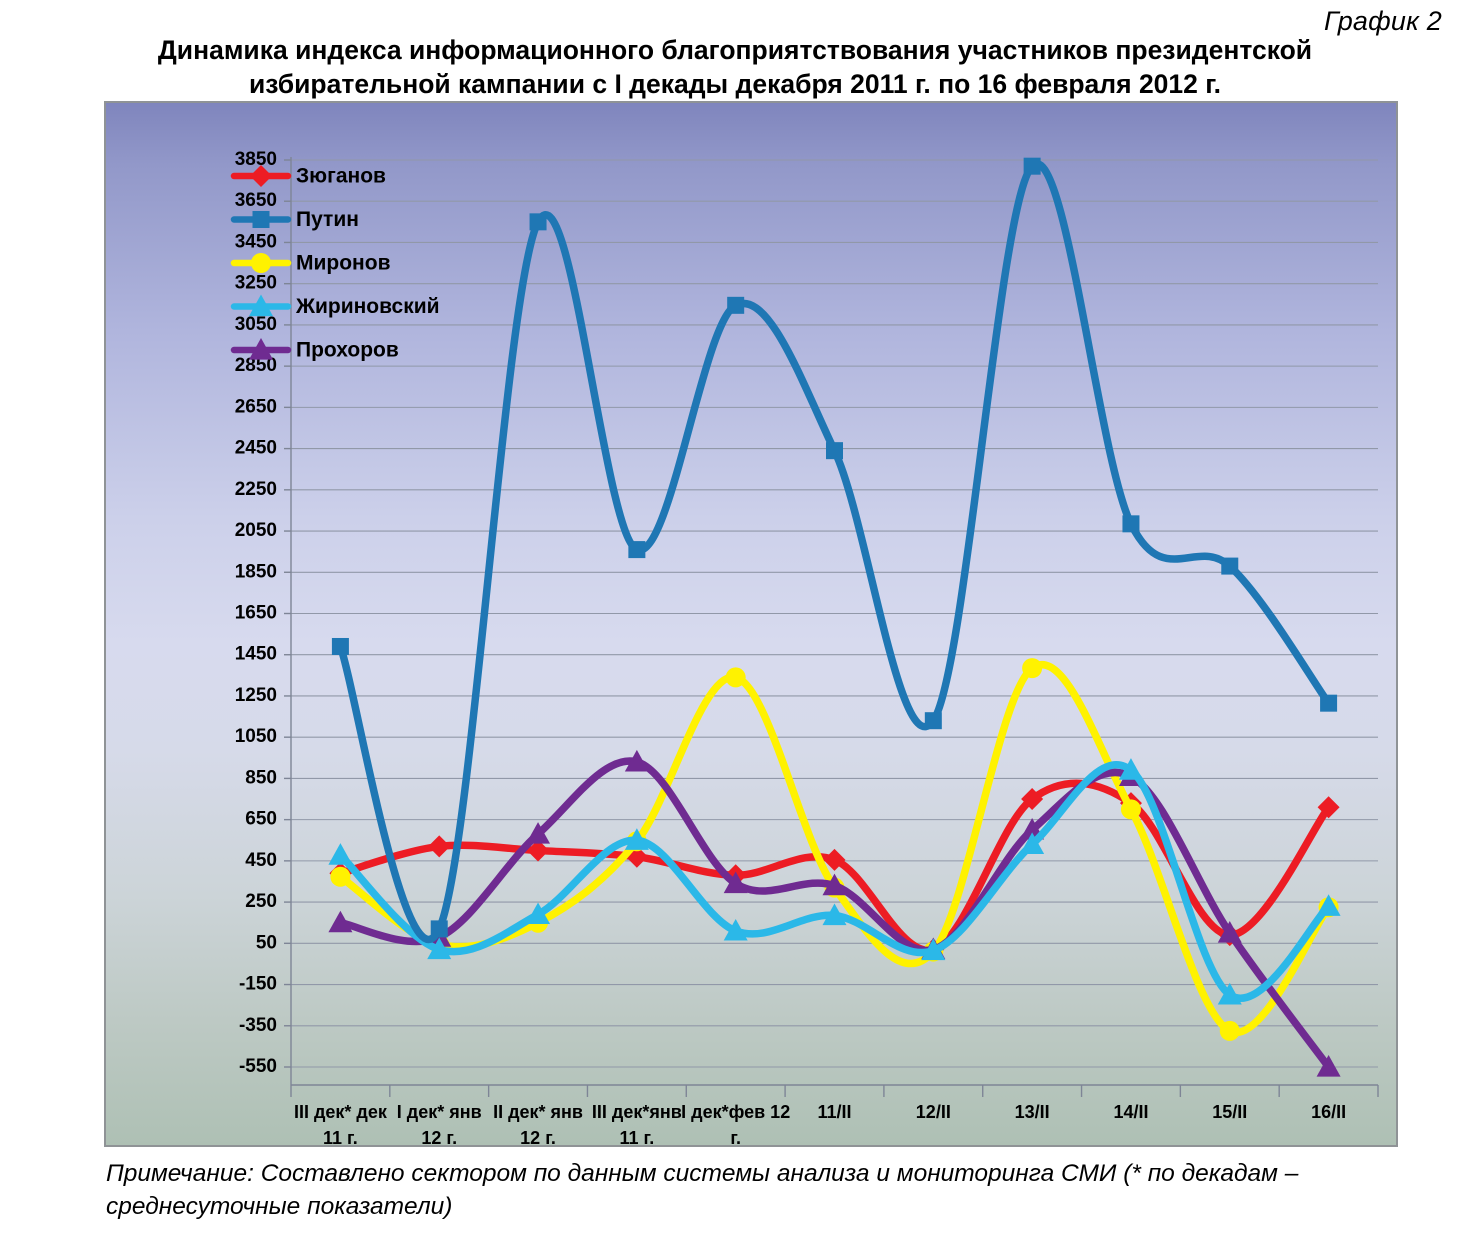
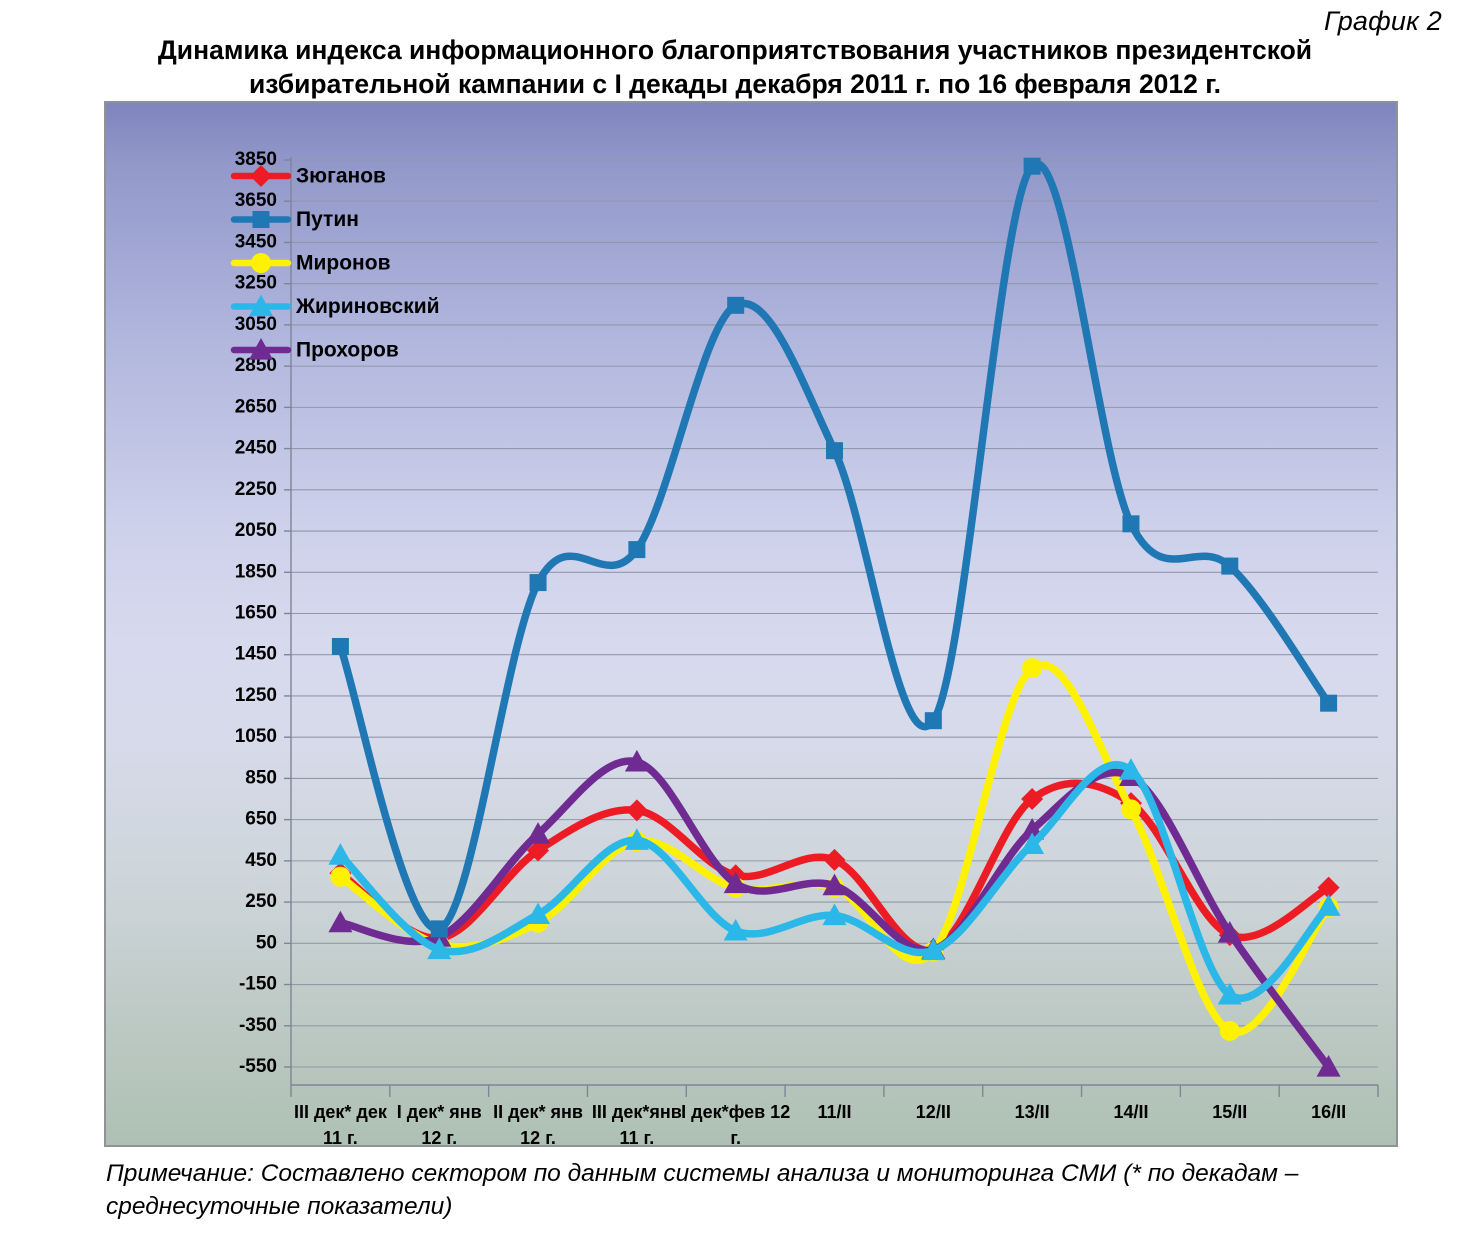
Зюганов/I дек* янв 12 г.: 520 -> 80
Путин/II дек* янв 12 г.: 3550 -> 1800
Зюганов/III дек*янв 11 г.: 470 -> 700
Миронов/I дек*фев 12 г.: 1340 -> 320
Зюганов/16/II: 710 -> 320
